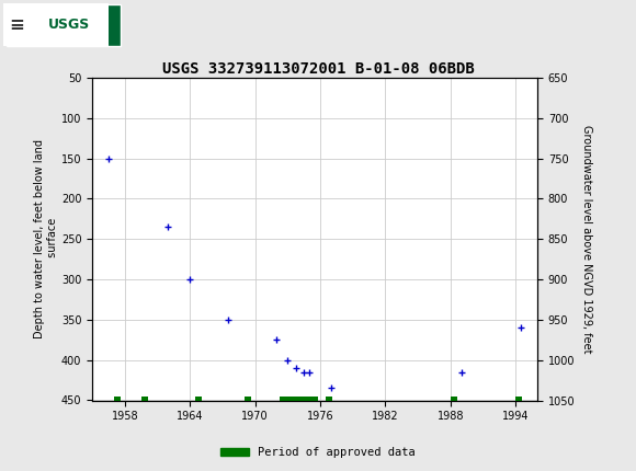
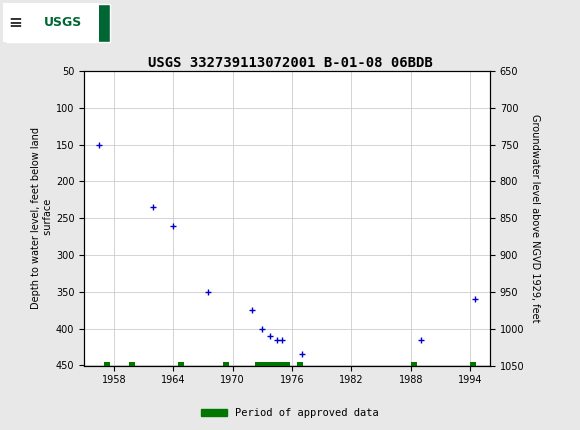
1964: 300 -> 260
